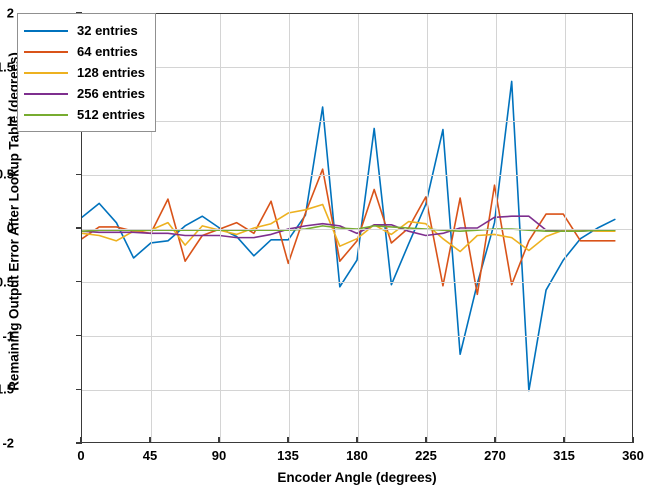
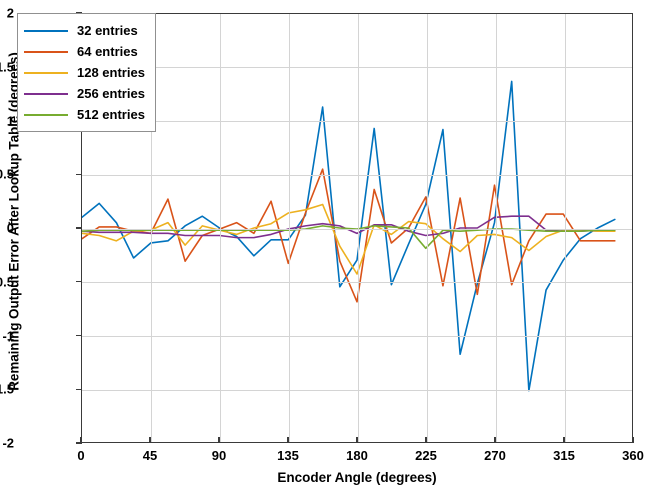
64 entries/180: -0.12 -> -0.69
128 entries/180: -0.10 -> -0.43
512 entries/225: -0.01 -> -0.19
